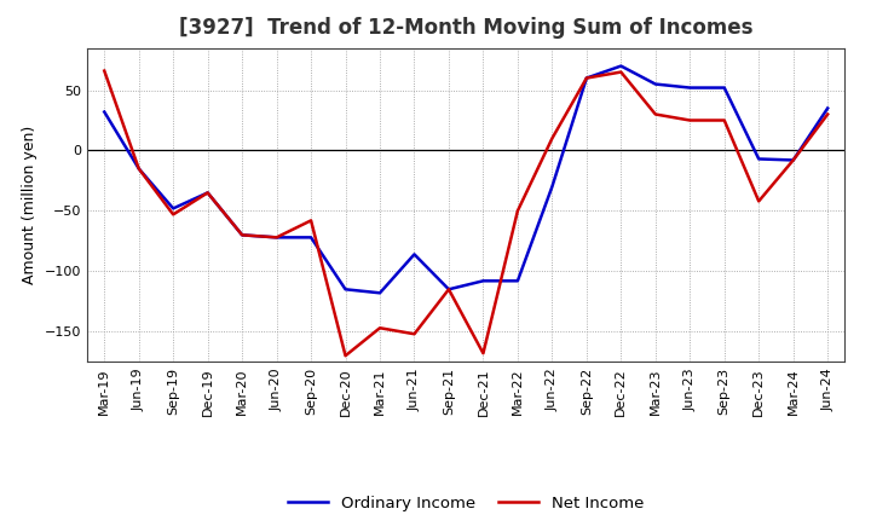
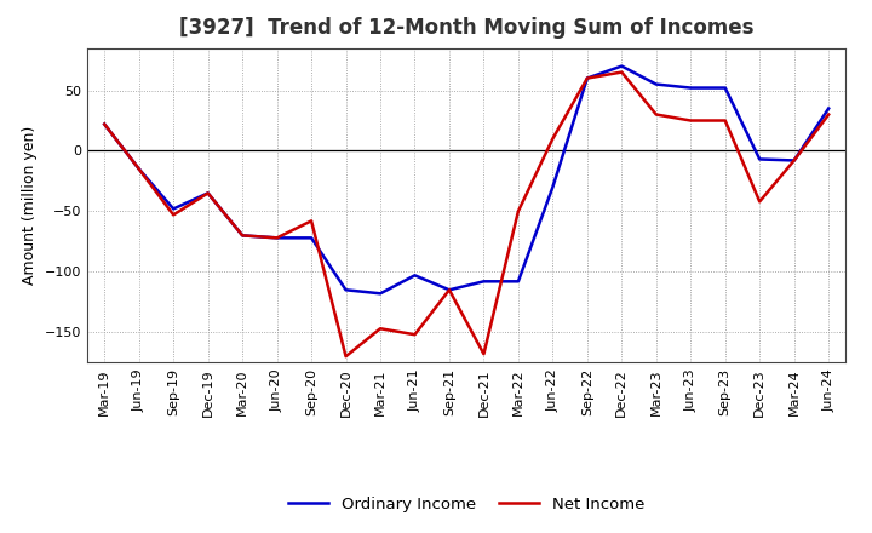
Ordinary Income/Mar-19: 32 -> 22
Net Income/Mar-19: 66 -> 22
Ordinary Income/Jun-21: -86 -> -103
